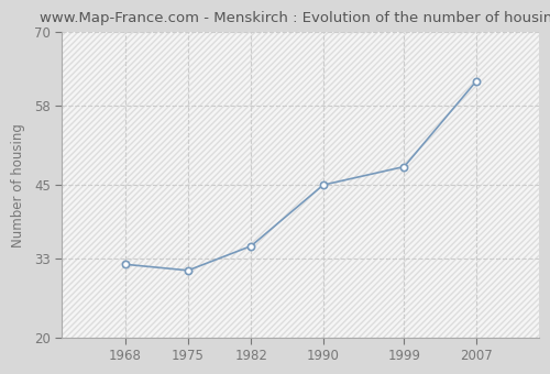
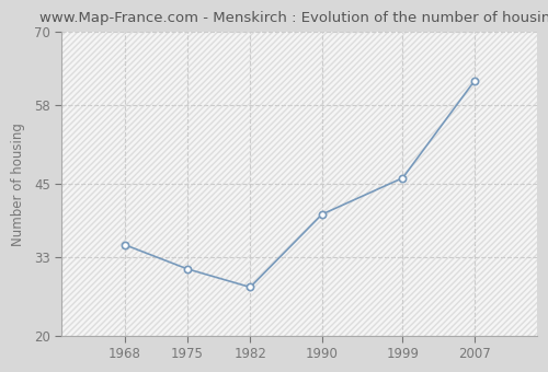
1968: 32 -> 35
1982: 35 -> 28
1990: 45 -> 40
1999: 48 -> 46
